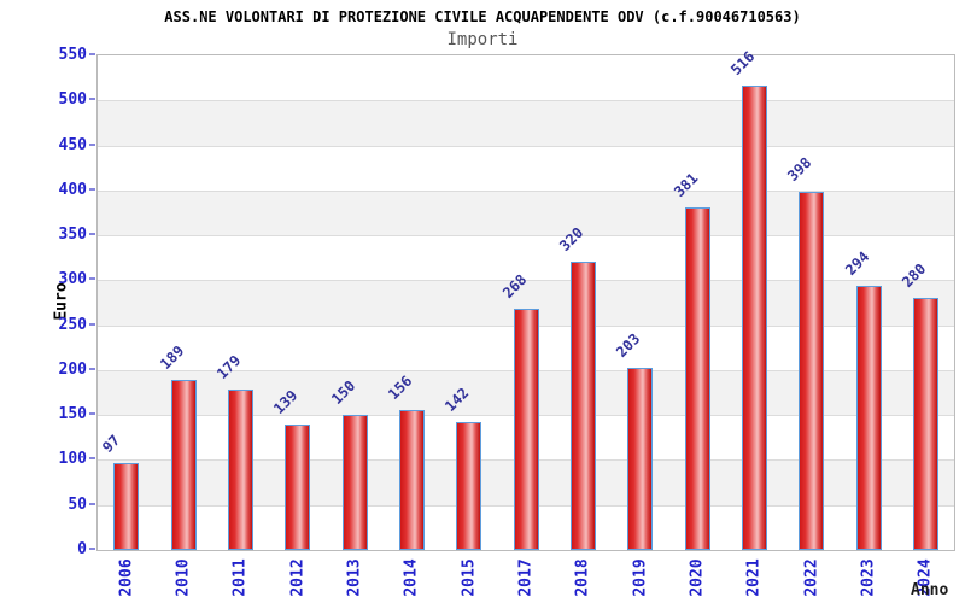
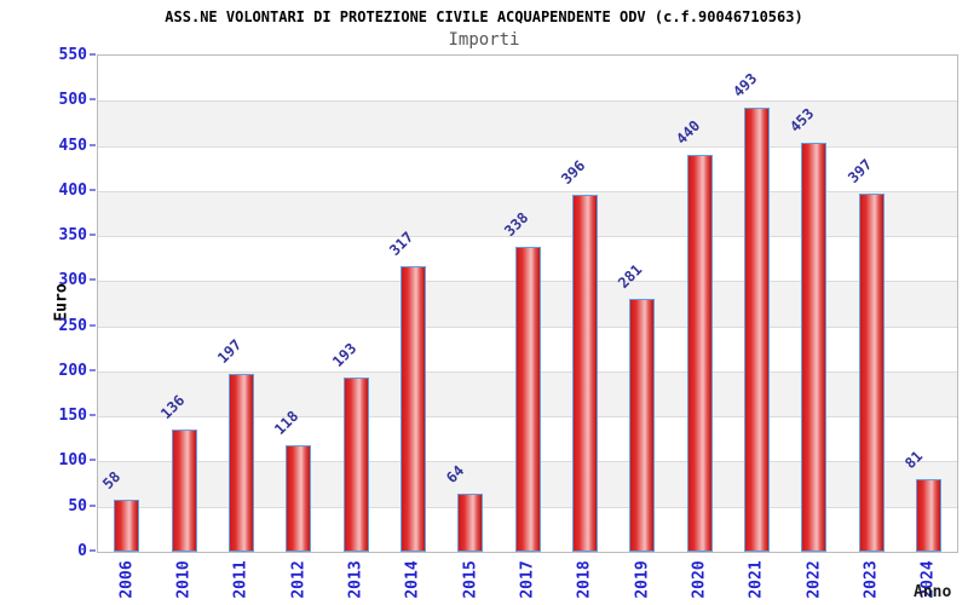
2006: 97 -> 58
2010: 189 -> 136
2011: 179 -> 197
2012: 139 -> 118
2013: 150 -> 193
2014: 156 -> 317
2015: 142 -> 64
2017: 268 -> 338
2018: 320 -> 396
2019: 203 -> 281
2020: 381 -> 440
2021: 516 -> 493
2022: 398 -> 453
2023: 294 -> 397
2024: 280 -> 81
